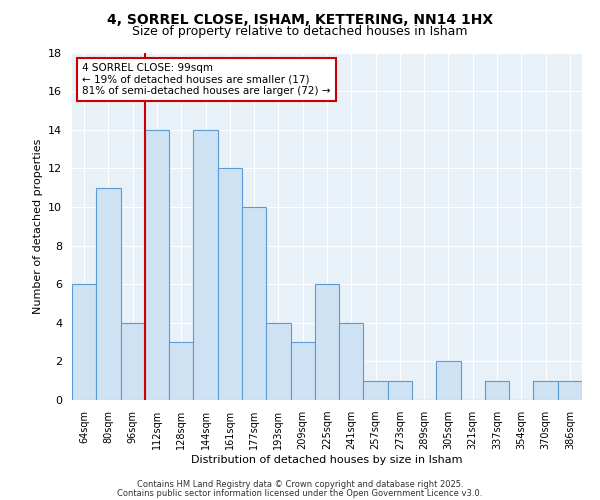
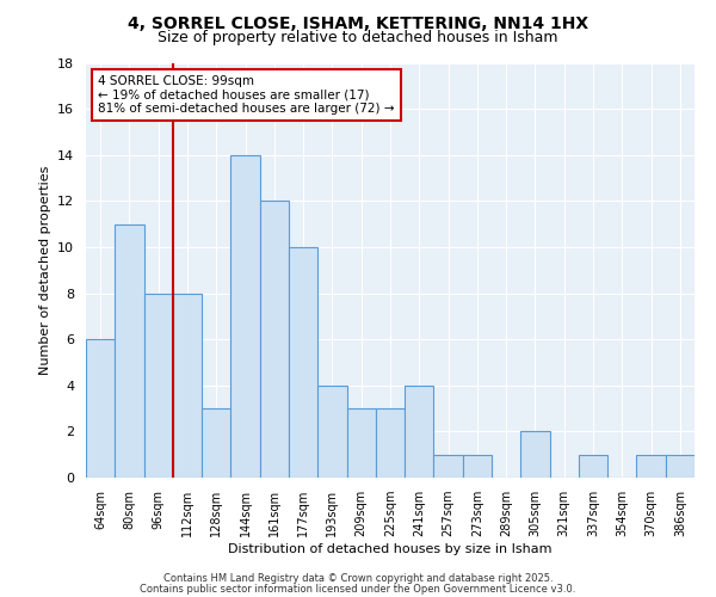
96sqm: 4 -> 8
112sqm: 14 -> 8
225sqm: 6 -> 3
